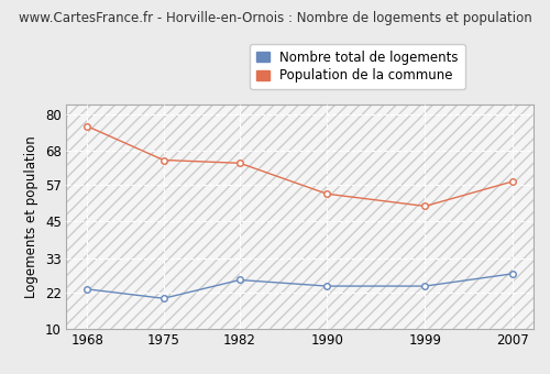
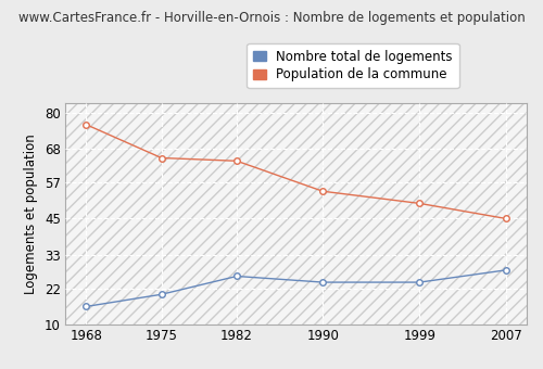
Nombre total de logements/1968: 23 -> 16
Population de la commune/2007: 58 -> 45
